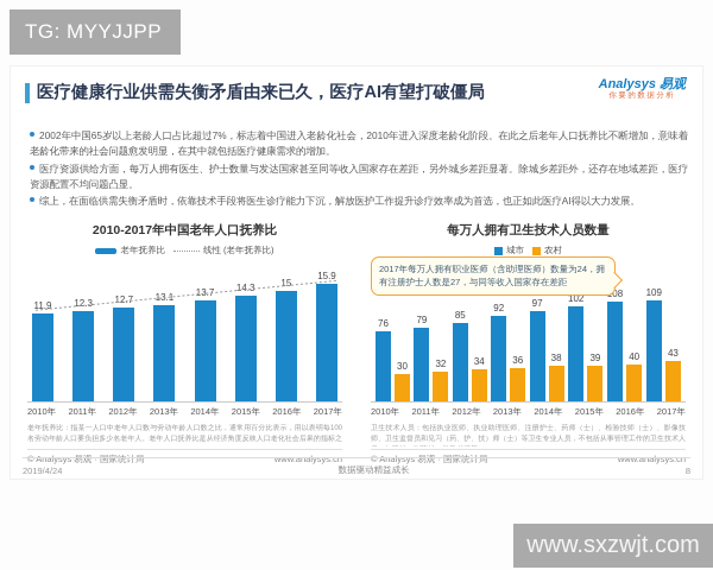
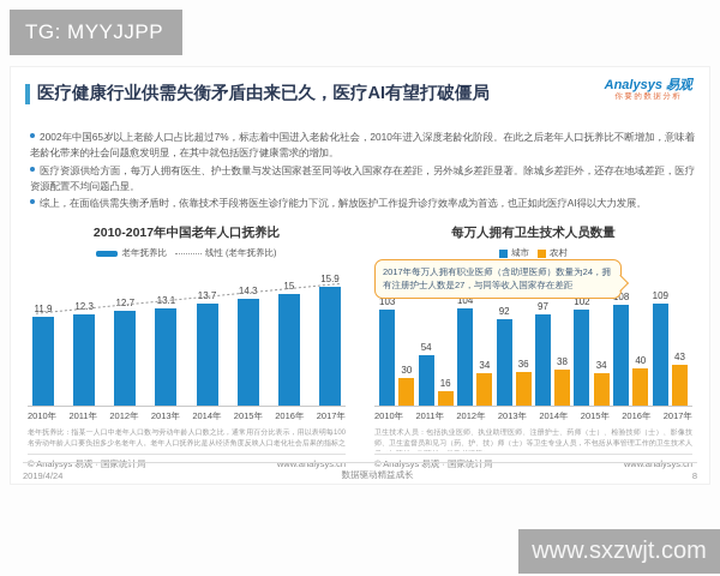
每万人拥有卫生技术人员数量/城市/2010年: 76 -> 103
每万人拥有卫生技术人员数量/城市/2011年: 79 -> 54
每万人拥有卫生技术人员数量/农村/2011年: 32 -> 16
每万人拥有卫生技术人员数量/城市/2012年: 85 -> 104
每万人拥有卫生技术人员数量/农村/2015年: 39 -> 34
